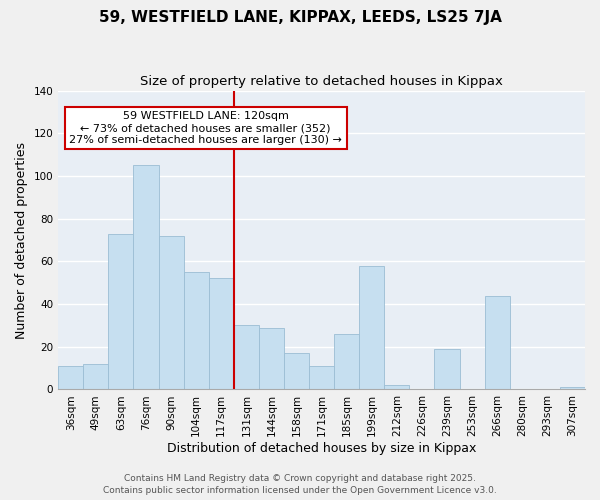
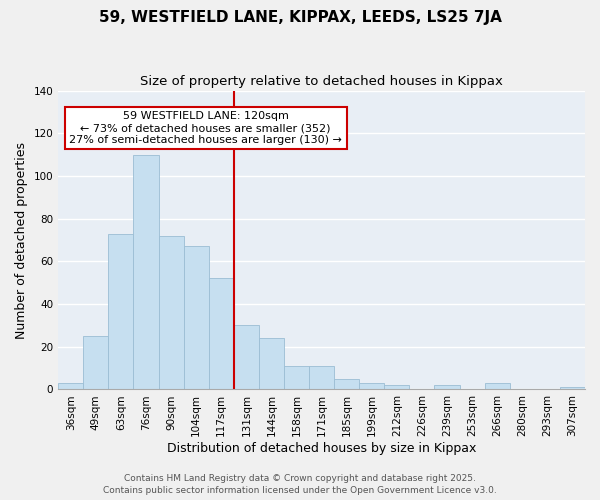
36sqm: 11 -> 3
49sqm: 12 -> 25
76sqm: 105 -> 110
104sqm: 55 -> 67
144sqm: 29 -> 24
158sqm: 17 -> 11
185sqm: 26 -> 5
199sqm: 58 -> 3
239sqm: 19 -> 2
266sqm: 44 -> 3
